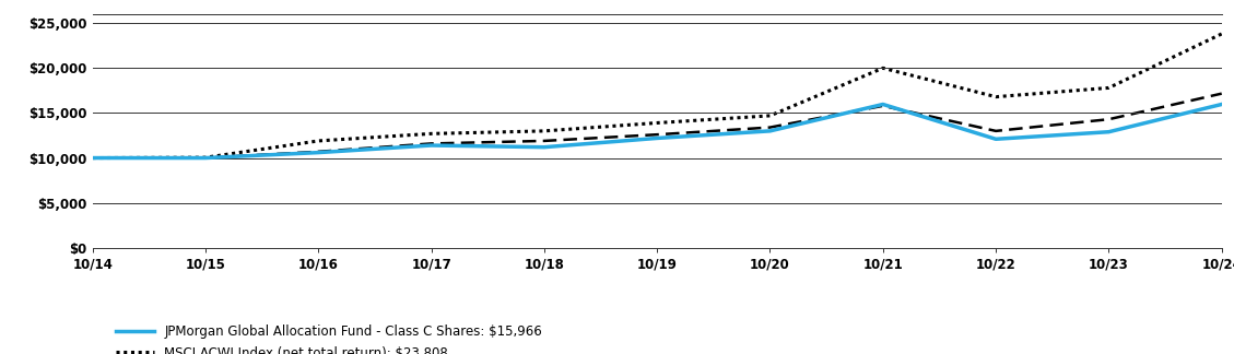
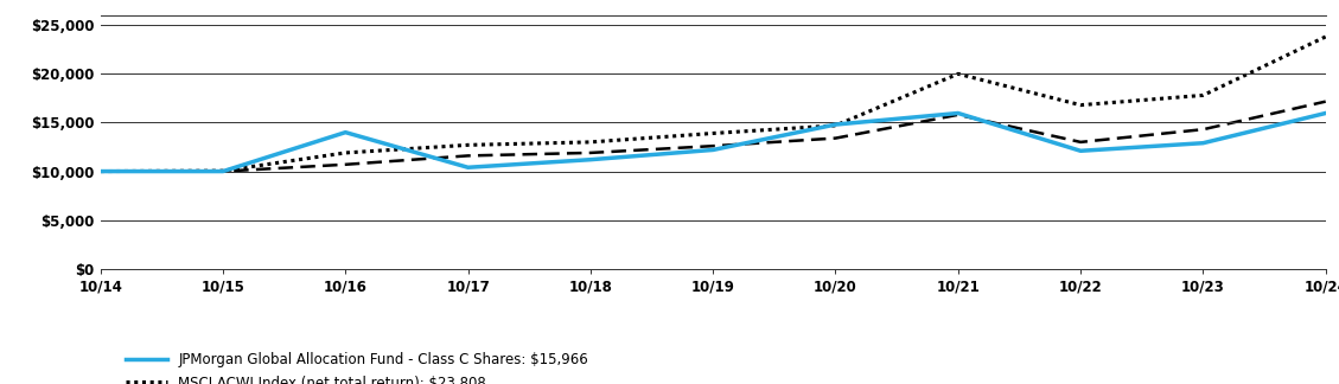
JPMorgan Global Allocation Fund - Class C Shares: $15,966/10/16: $10,600 -> $14,000
JPMorgan Global Allocation Fund - Class C Shares: $15,966/10/17: $11,400 -> $10,400
JPMorgan Global Allocation Fund - Class C Shares: $15,966/10/20: $13,000 -> $14,800
